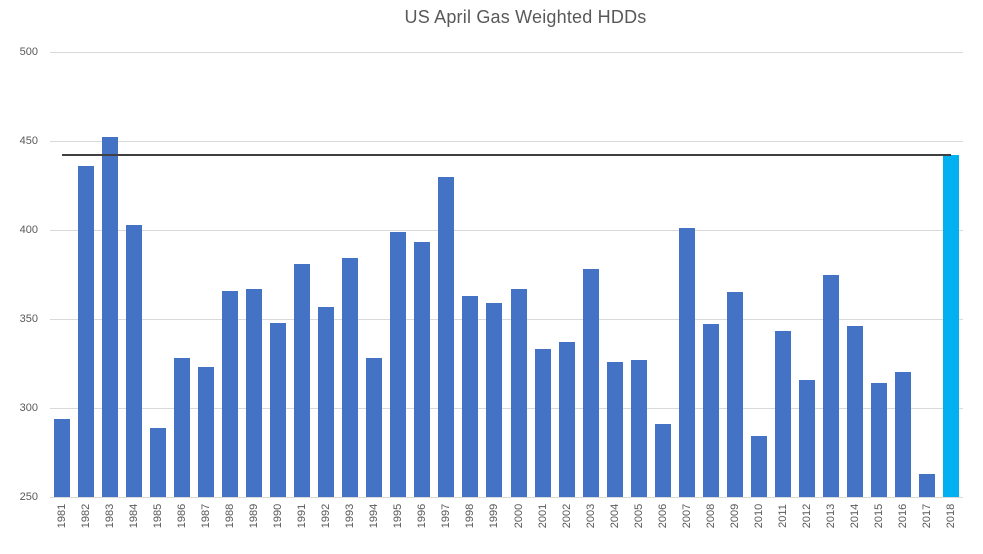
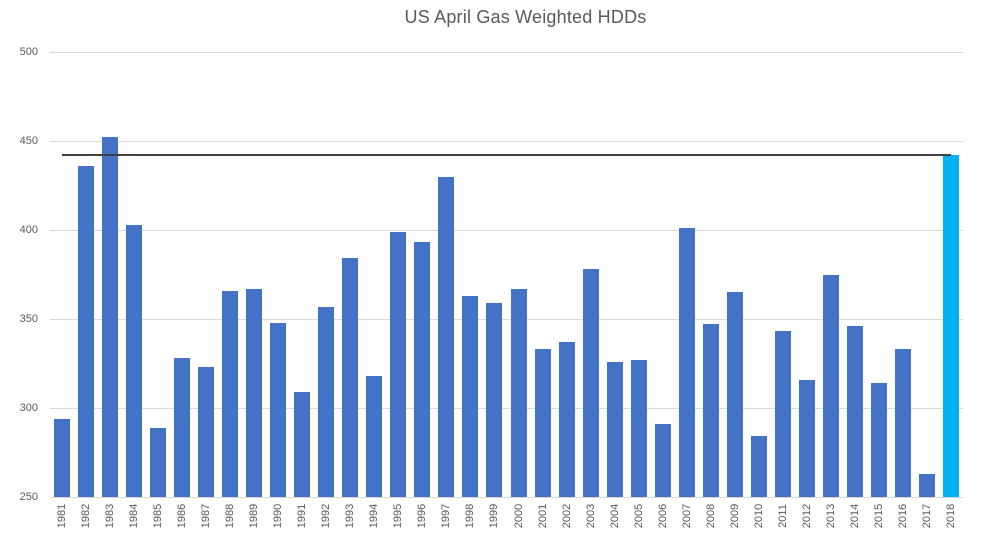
1991: 381 -> 309
1994: 328 -> 318
2016: 320 -> 333
